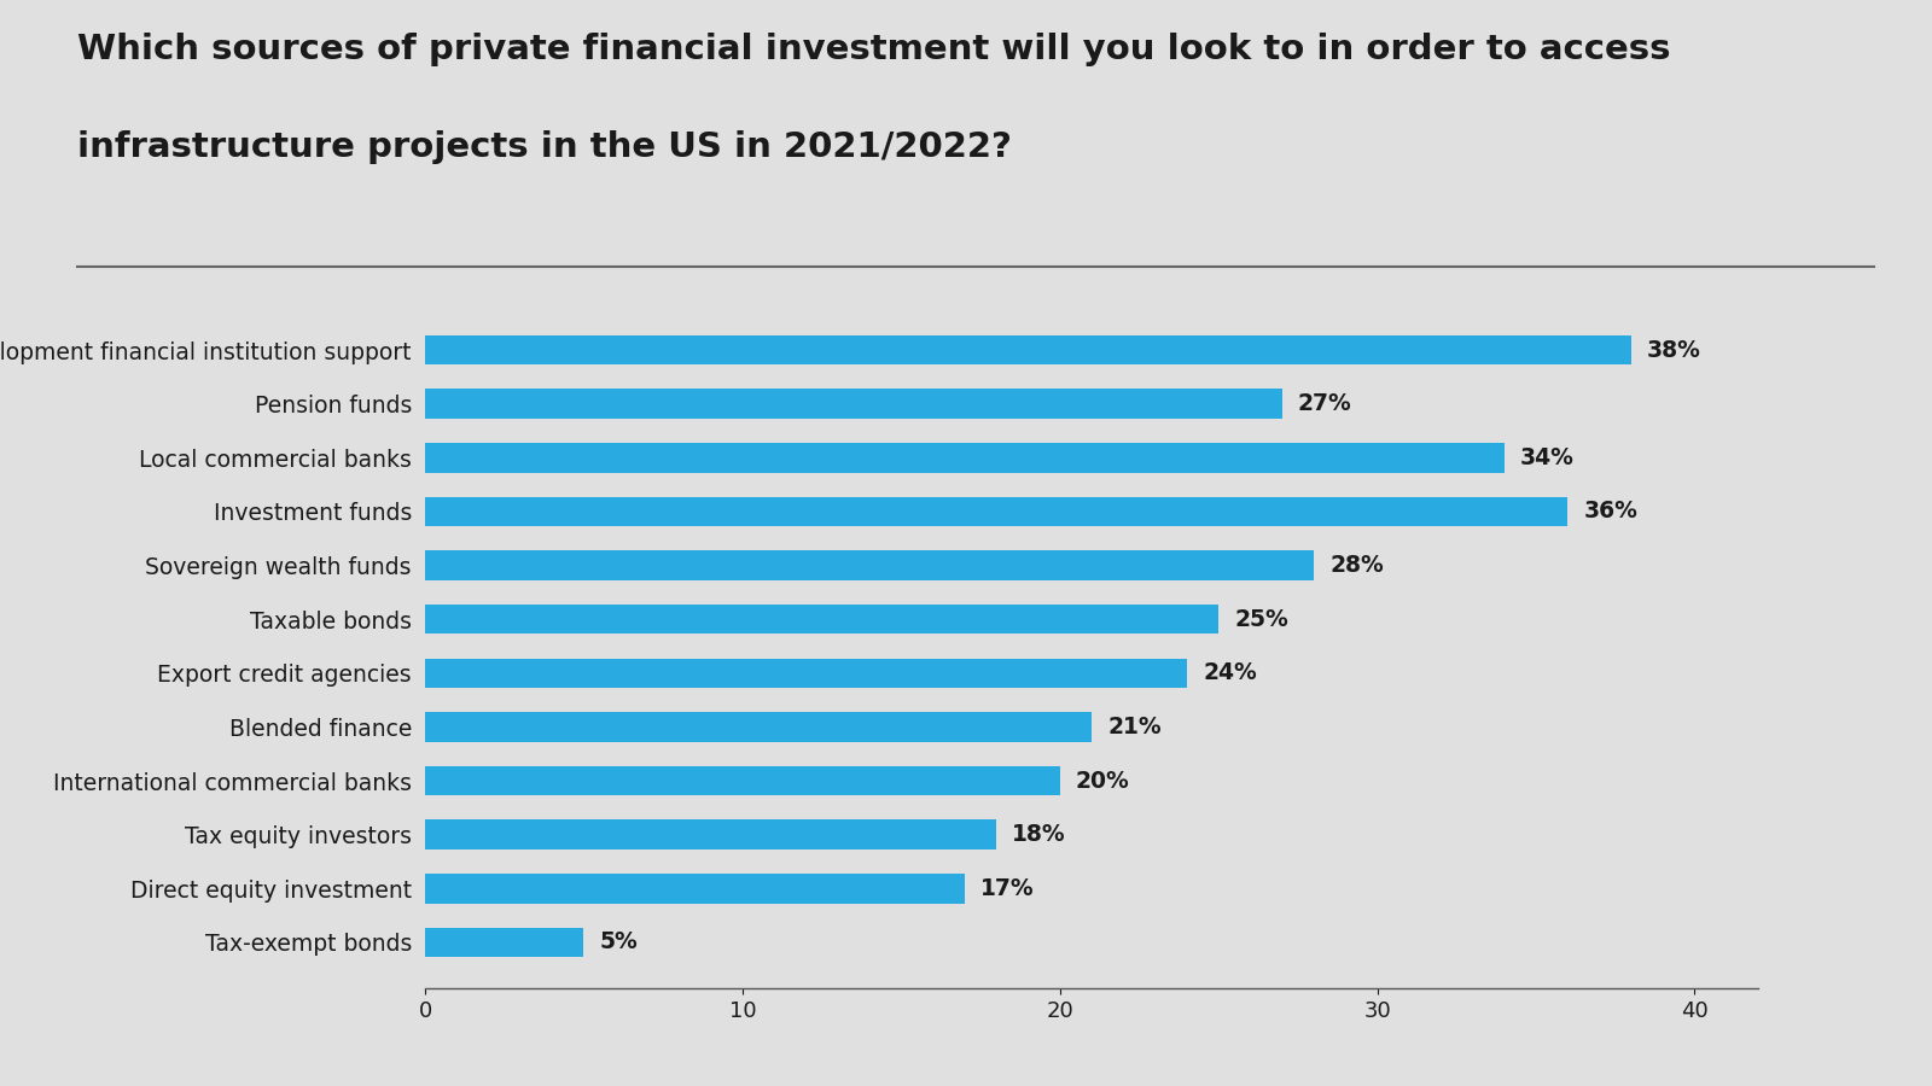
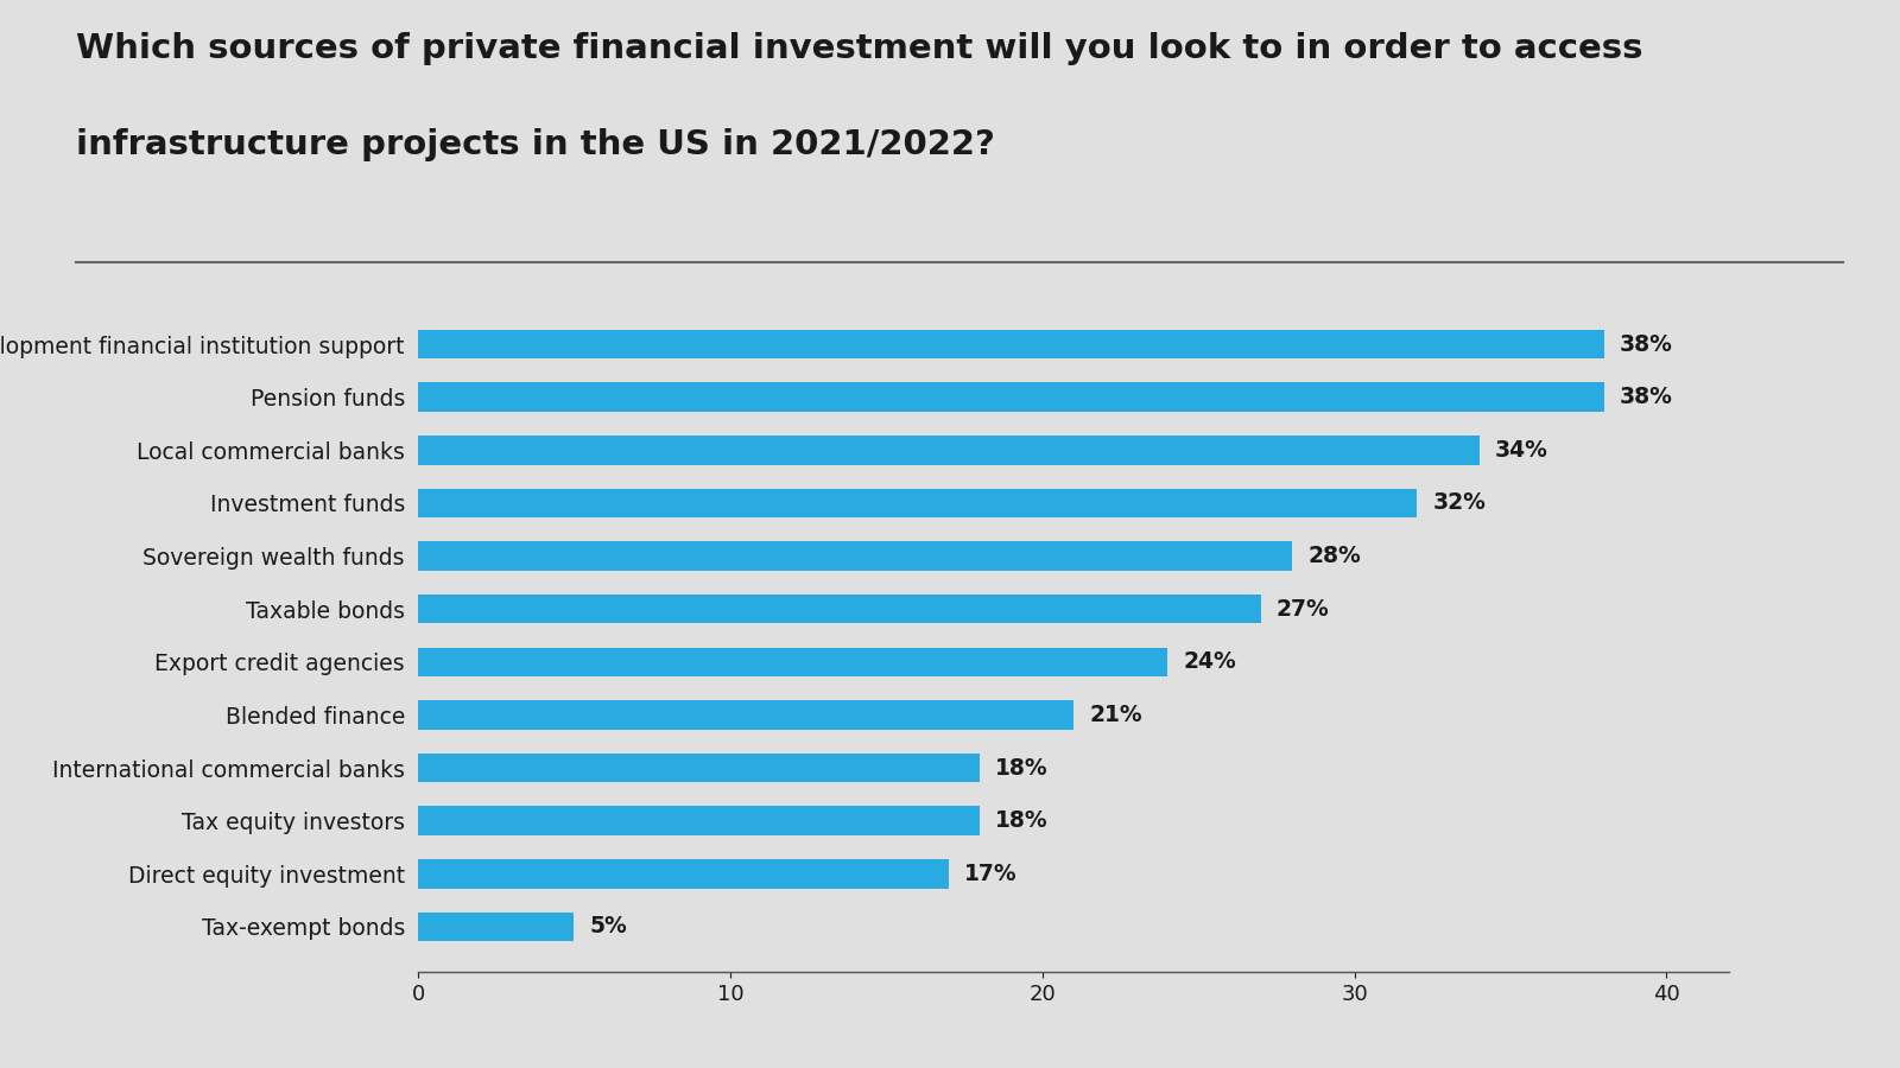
Pension funds: 27% -> 38%
Investment funds: 36% -> 32%
Taxable bonds: 25% -> 27%
International commercial banks: 20% -> 18%
